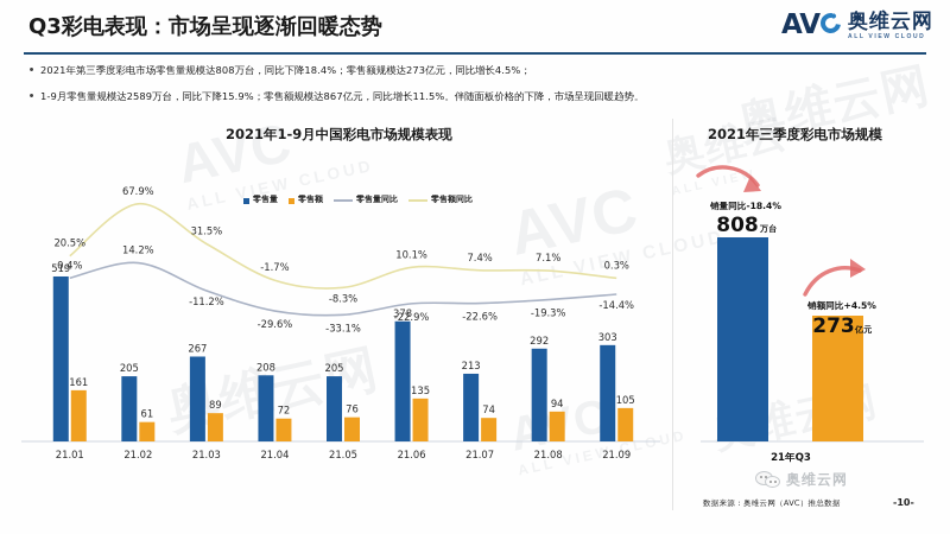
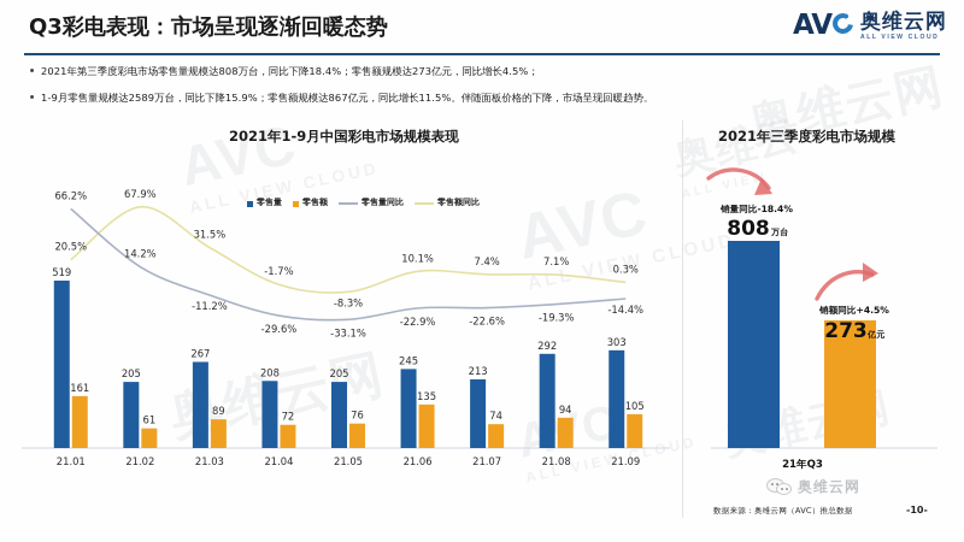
2021年1-9月中国彩电市场规模表现/零售量同比/21.01: 0.4% -> 66.2%
2021年1-9月中国彩电市场规模表现/零售量/21.06: 378 -> 245
